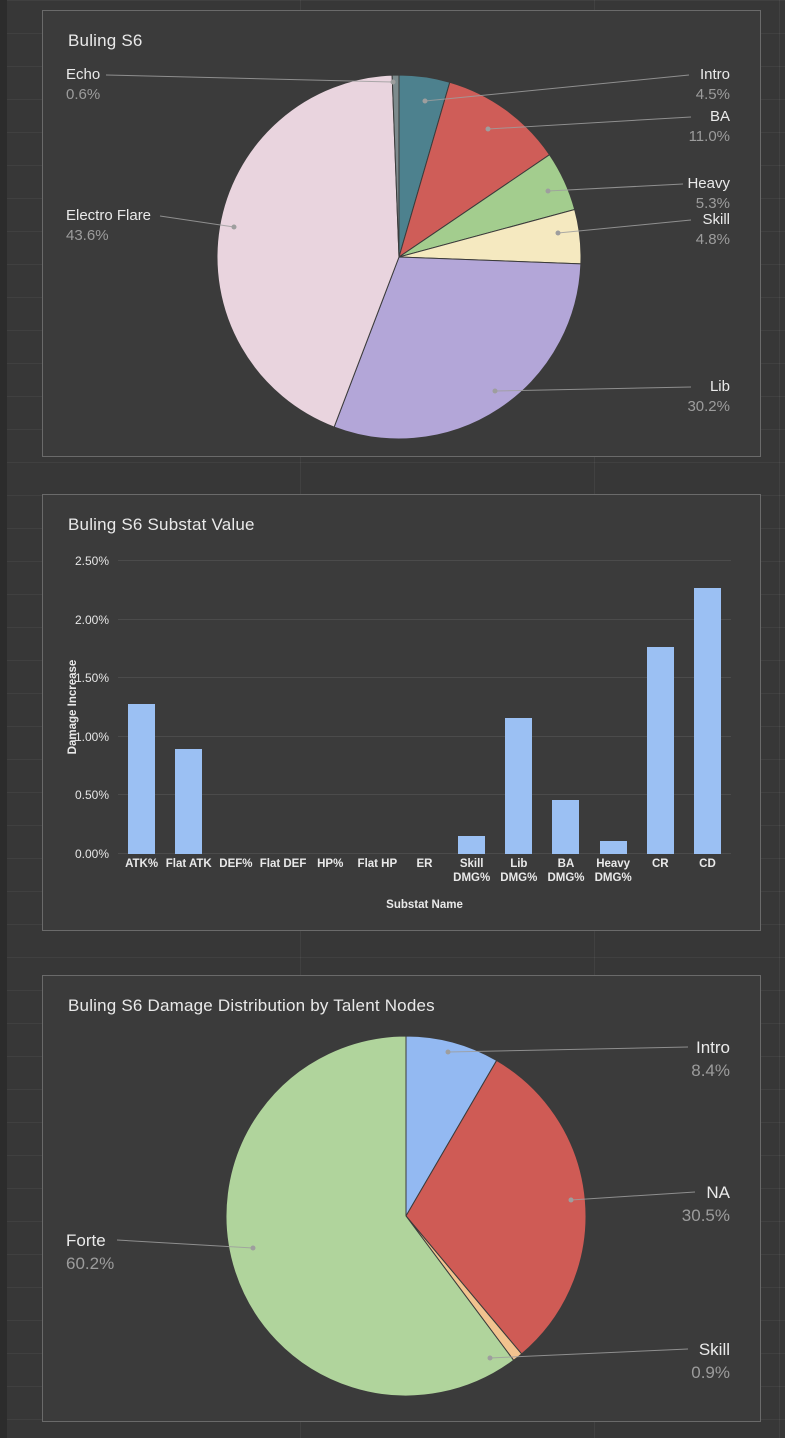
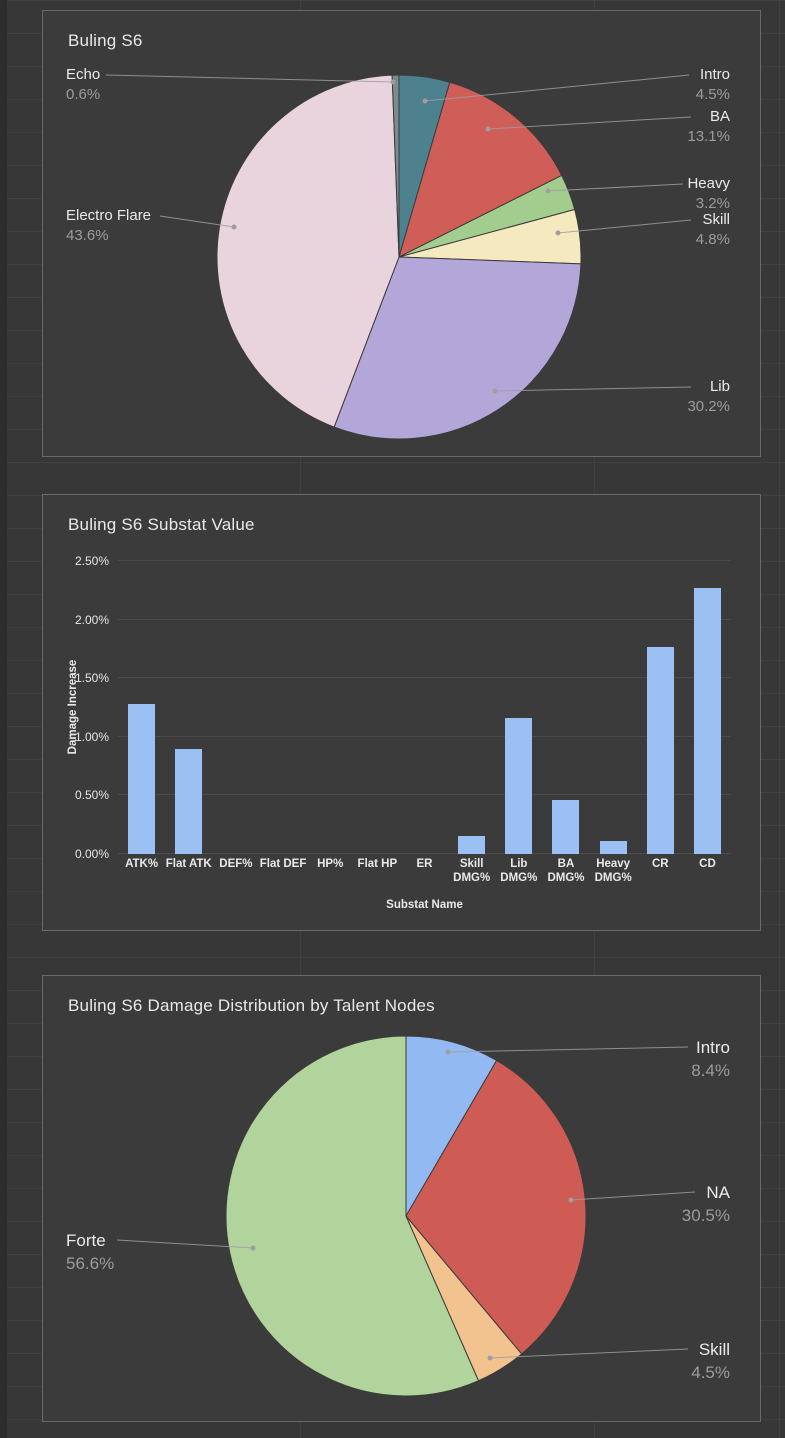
Buling S6/BA: 11.0% -> 13.1%
Buling S6/Heavy: 5.3% -> 3.2%
Buling S6 Damage Distribution by Talent Nodes/Skill: 0.9% -> 4.5%
Buling S6 Damage Distribution by Talent Nodes/Forte: 60.2% -> 56.6%
